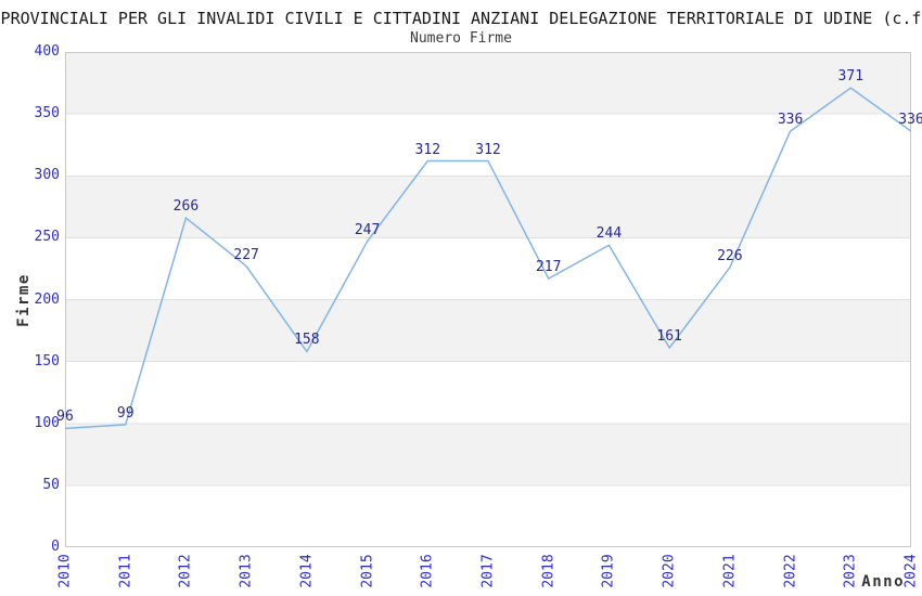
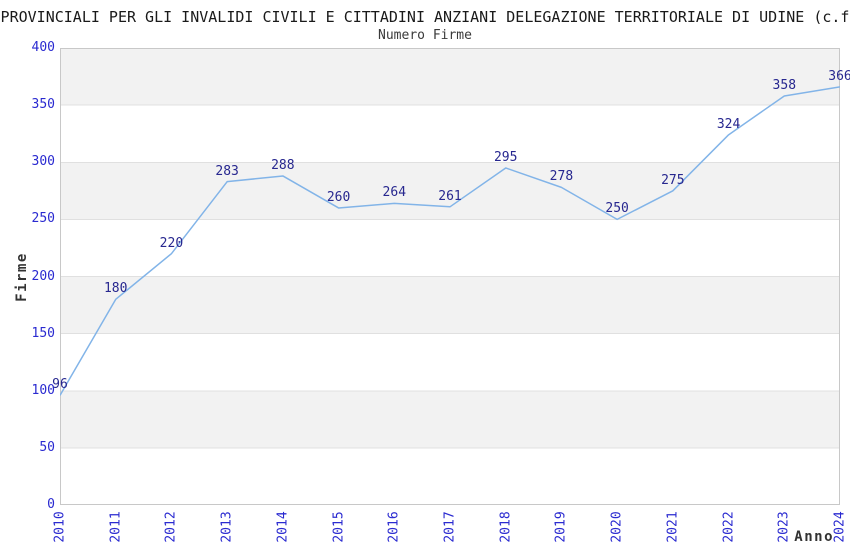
2011: 99 -> 180
2012: 266 -> 220
2013: 227 -> 283
2014: 158 -> 288
2015: 247 -> 260
2016: 312 -> 264
2017: 312 -> 261
2018: 217 -> 295
2019: 244 -> 278
2020: 161 -> 250
2021: 226 -> 275
2022: 336 -> 324
2023: 371 -> 358
2024: 336 -> 366
